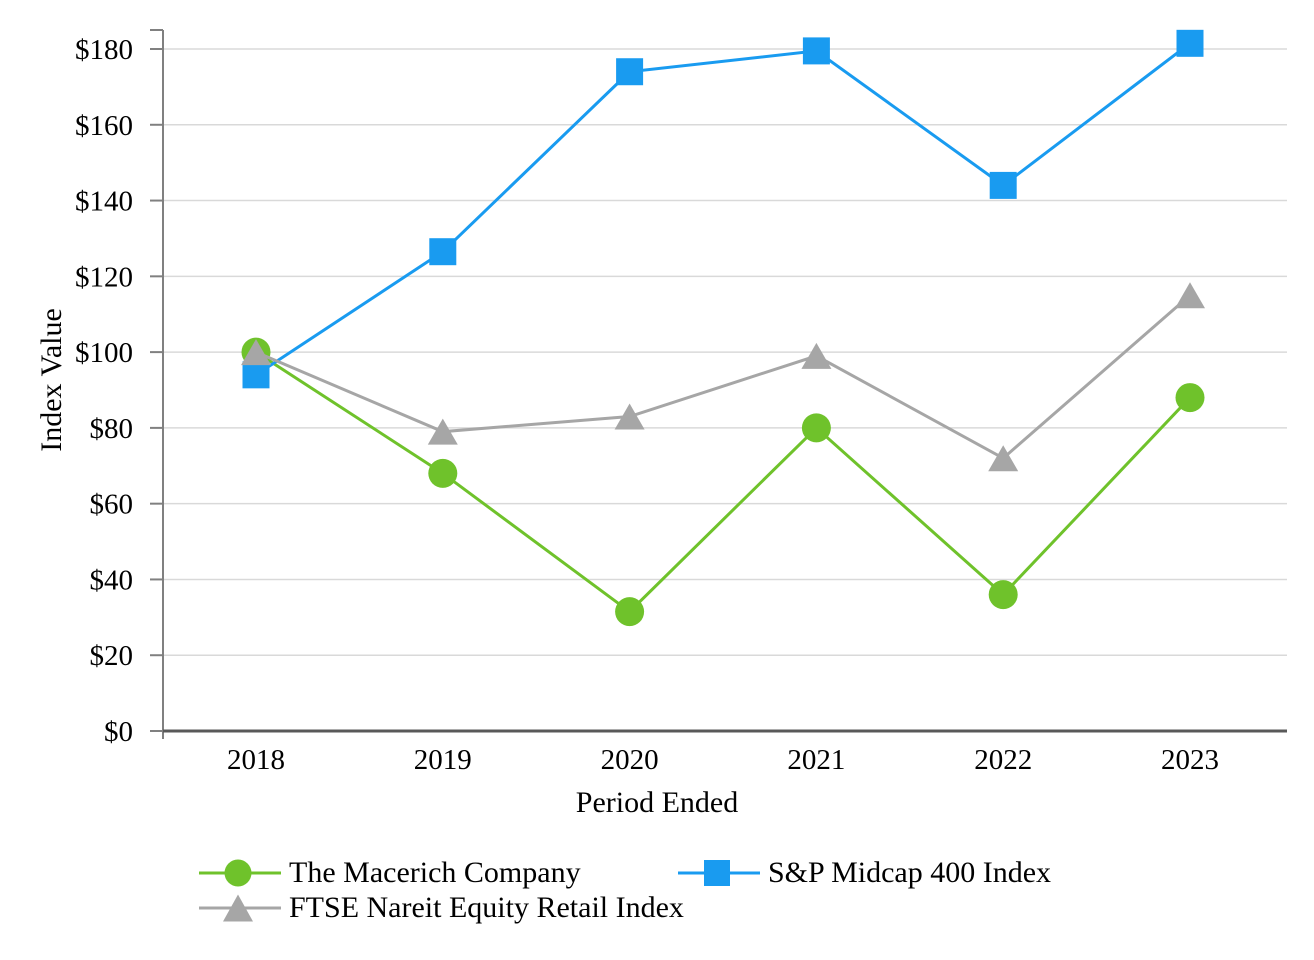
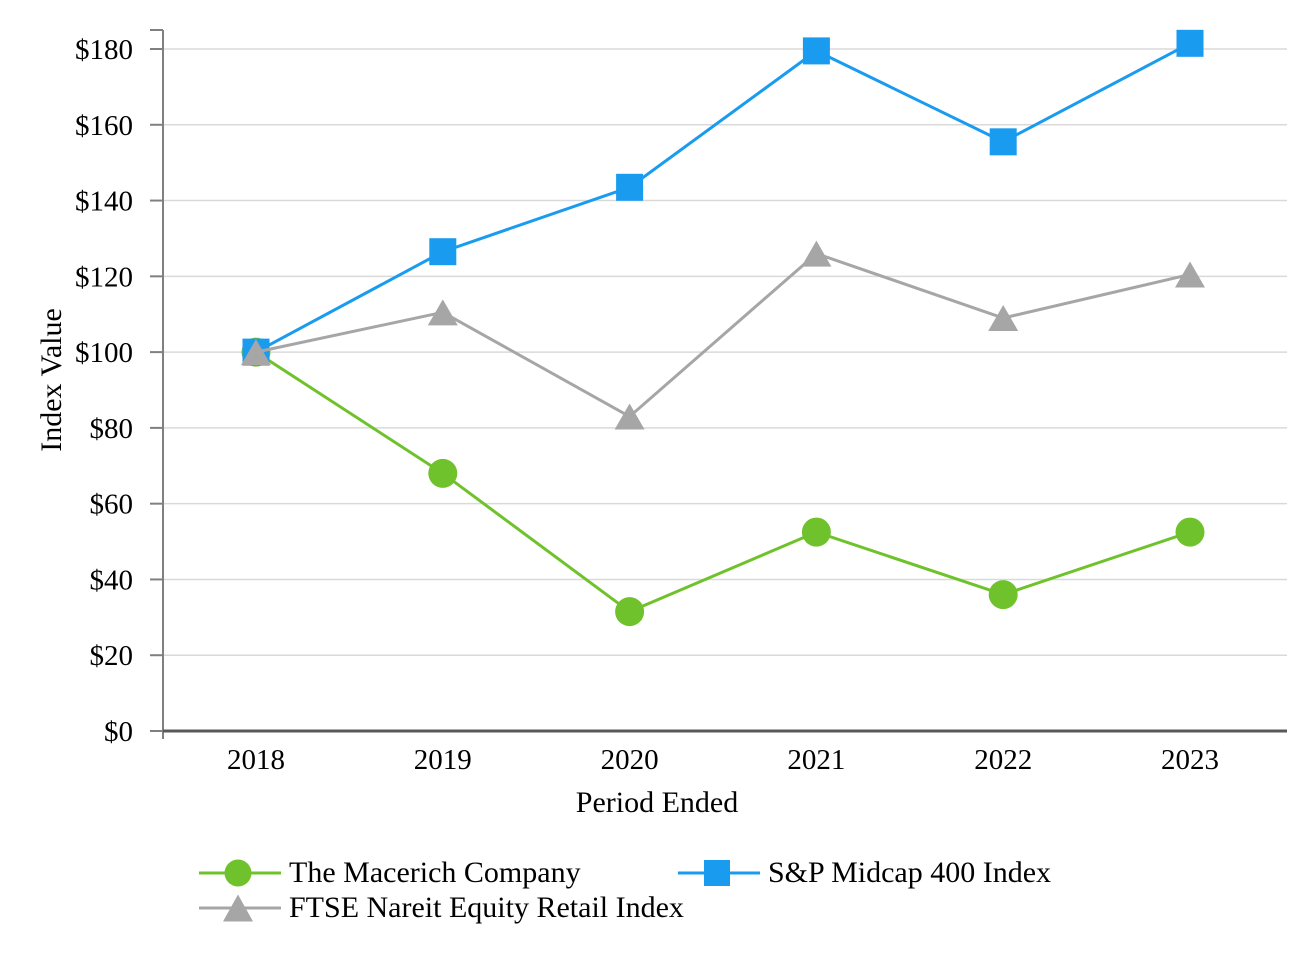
S&P Midcap 400 Index/2018: $94 -> $100
FTSE Nareit Equity Retail Index/2019: $79 -> $110
S&P Midcap 400 Index/2020: $174 -> $144
The Macerich Company/2021: $80 -> $52
FTSE Nareit Equity Retail Index/2021: $99 -> $126
S&P Midcap 400 Index/2022: $144 -> $156
FTSE Nareit Equity Retail Index/2022: $72 -> $109
The Macerich Company/2023: $88 -> $52
FTSE Nareit Equity Retail Index/2023: $115 -> $120
